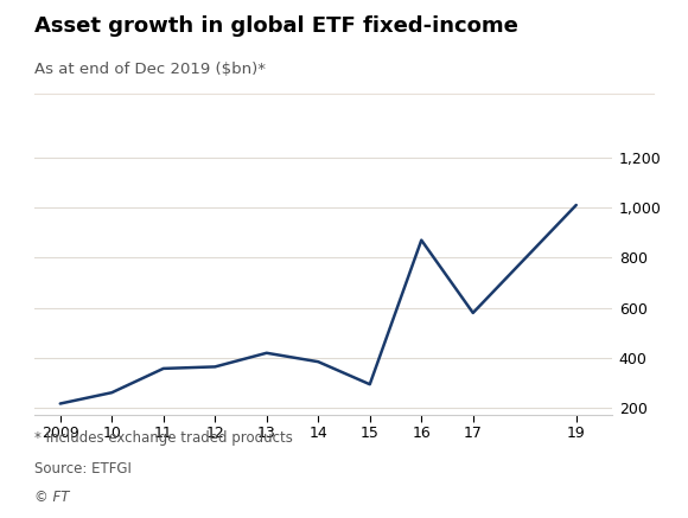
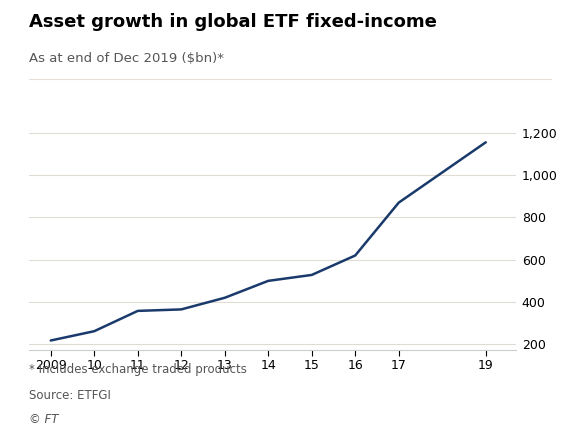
14: 385 -> 500
15: 295 -> 528
16: 870 -> 620
17: 580 -> 870
19: 1,010 -> 1,155
